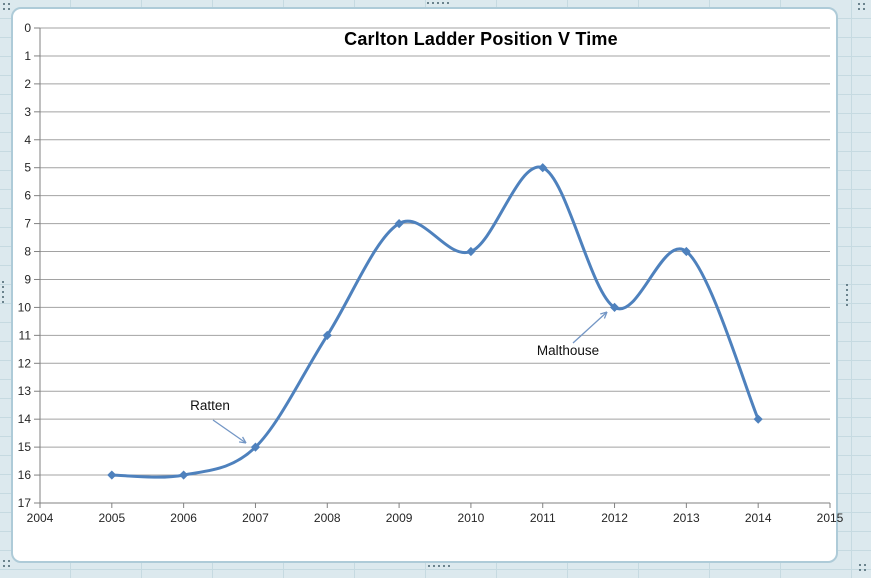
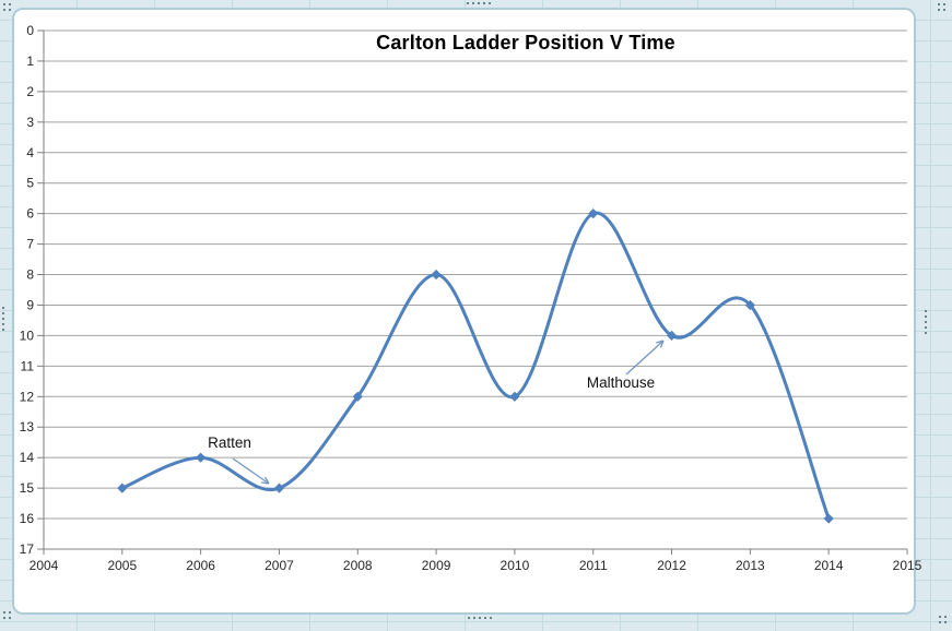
2005: 16 -> 15
2006: 16 -> 14
2008: 11 -> 12
2009: 7 -> 8
2010: 8 -> 12
2011: 5 -> 6
2013: 8 -> 9
2014: 14 -> 16
